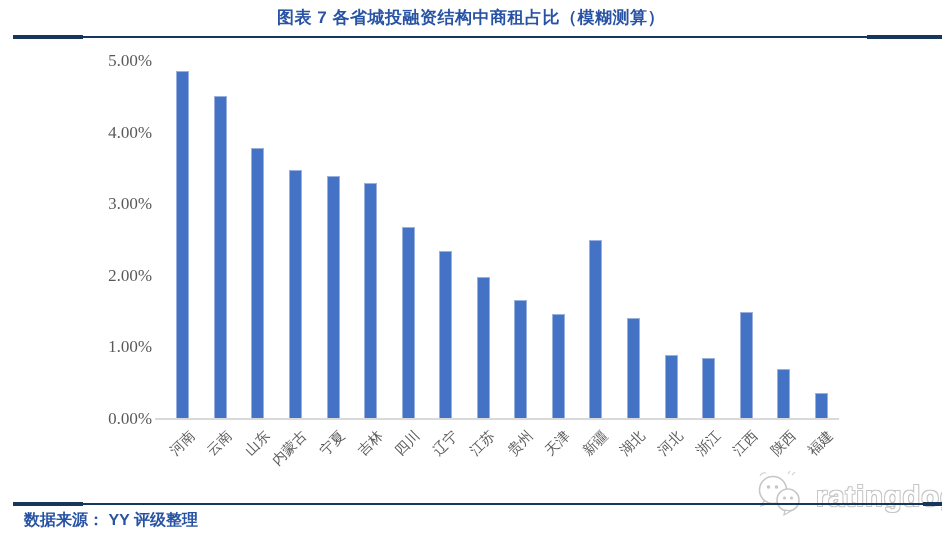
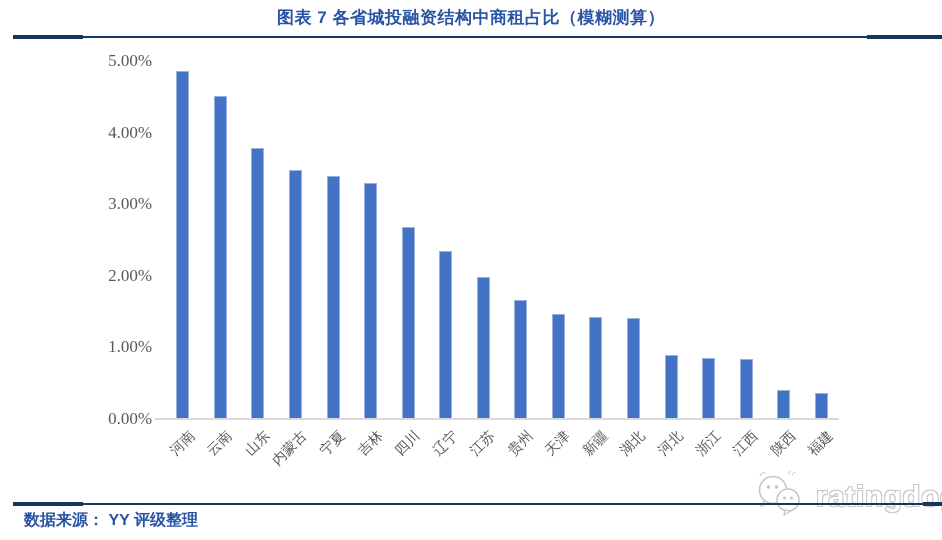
新疆: 2.5% -> 1.4%
江西: 1.5% -> 0.8%
陕西: 0.7% -> 0.4%
